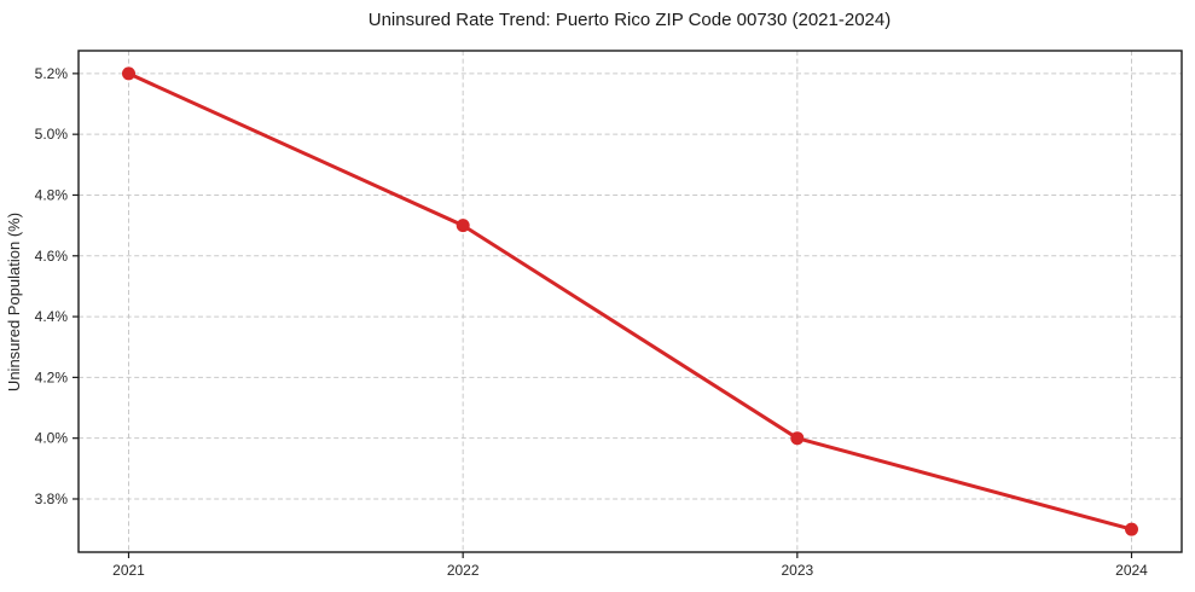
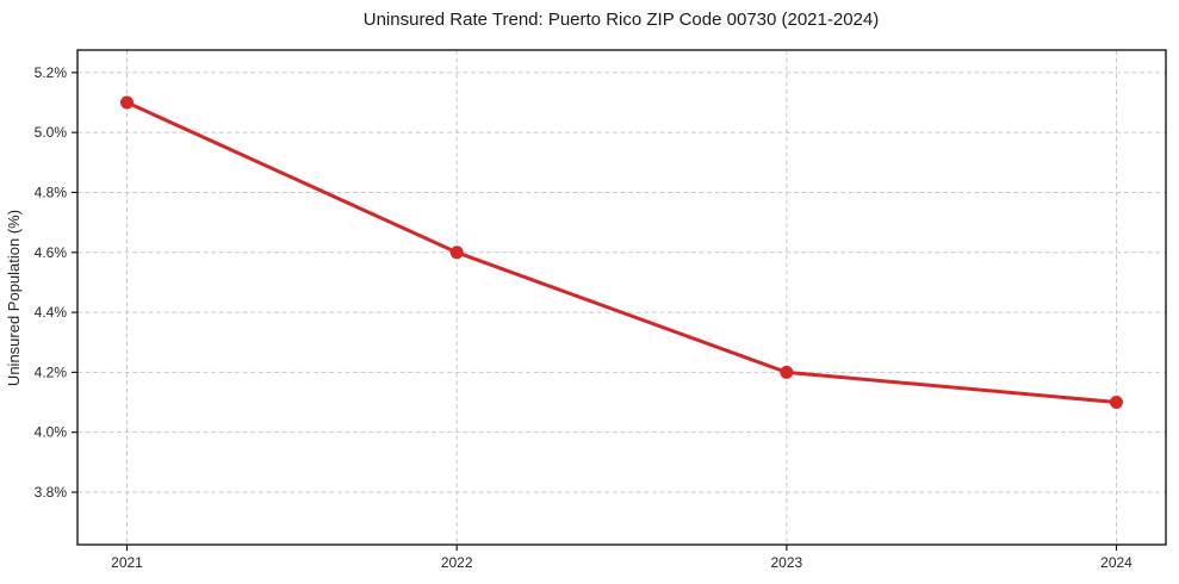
2021: 5.2% -> 5.1%
2022: 4.7% -> 4.6%
2023: 4.0% -> 4.2%
2024: 3.7% -> 4.1%
